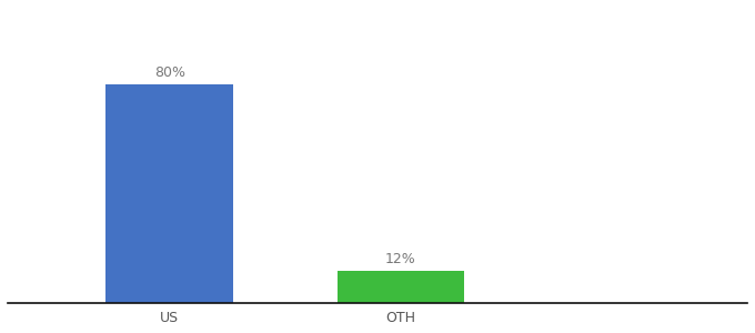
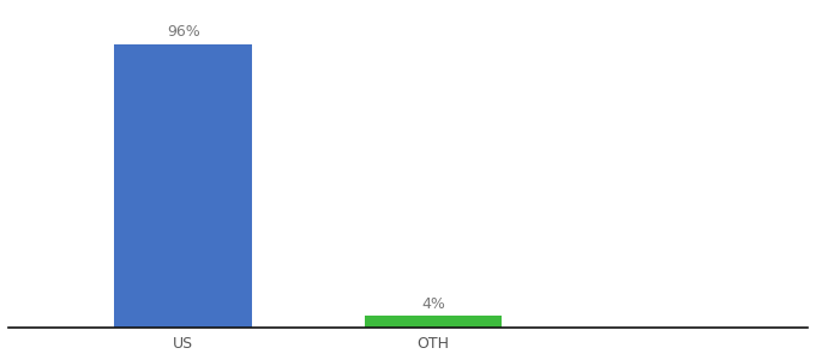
US: 80% -> 96%
OTH: 12% -> 4%
